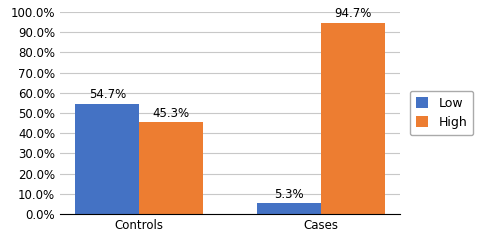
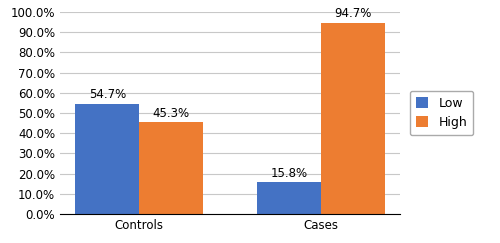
Low/Cases: 5.3% -> 15.8%
